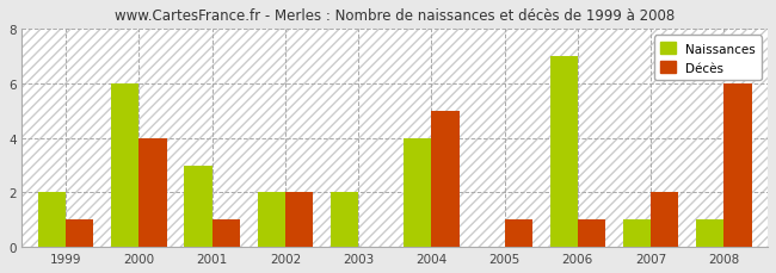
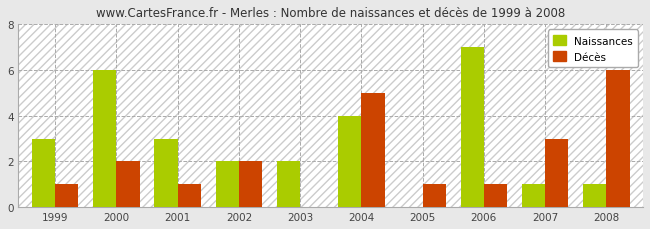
Naissances/1999: 2 -> 3
Décès/2000: 4 -> 2
Décès/2007: 2 -> 3
